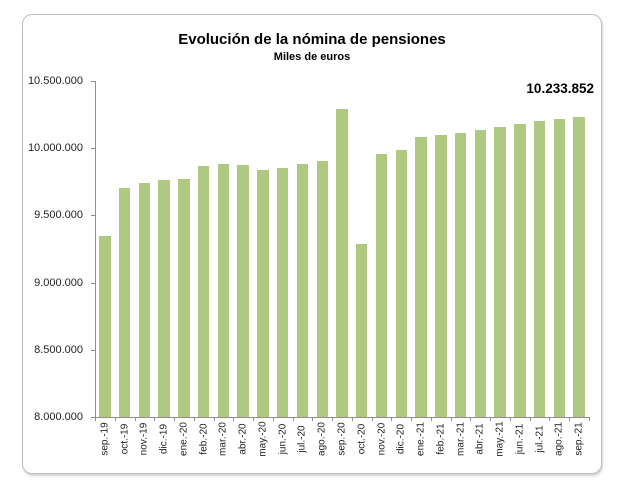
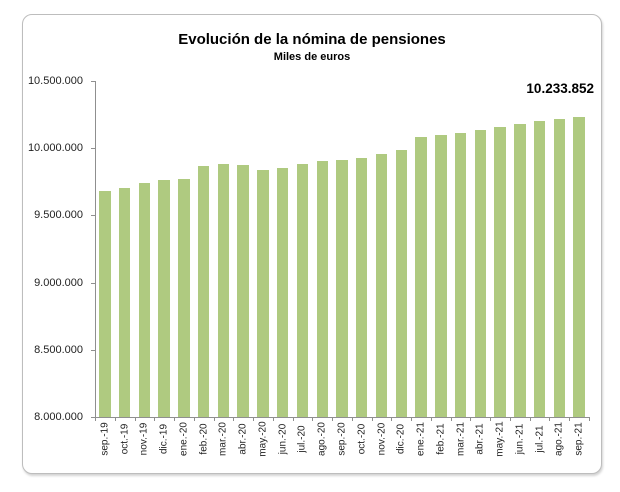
sep.-19: 9350000 -> 9680000
sep.-20: 10290000 -> 9910000
oct.-20: 9290000 -> 9920000
